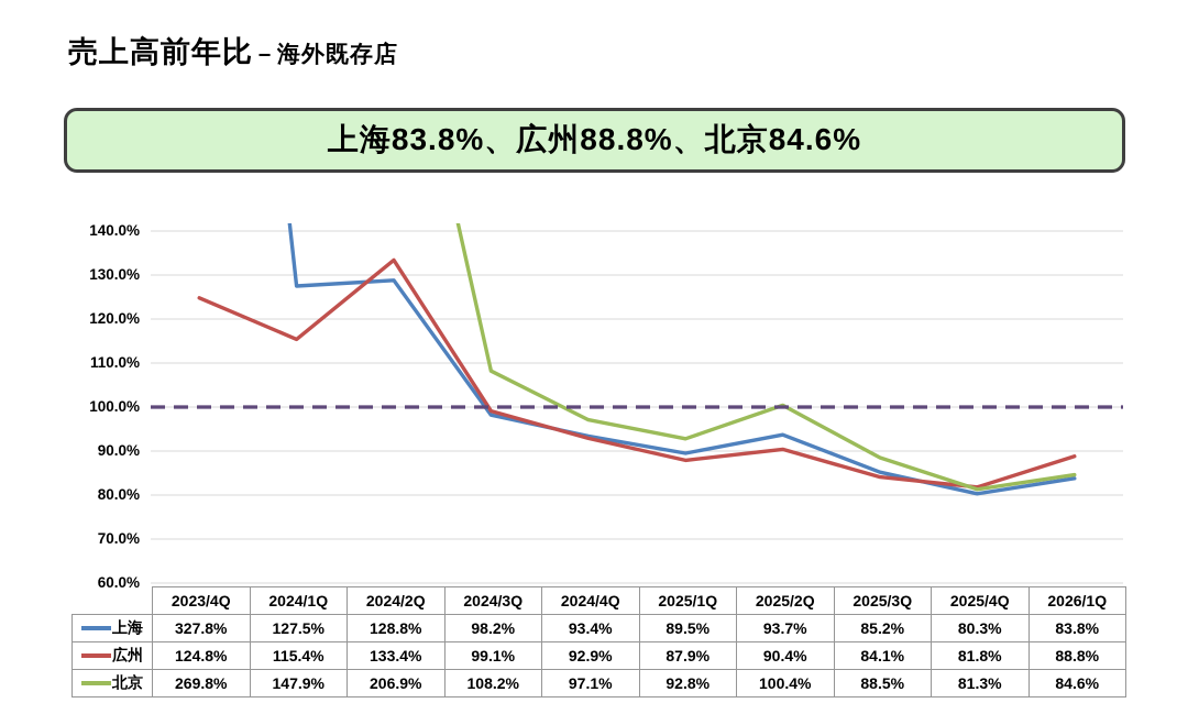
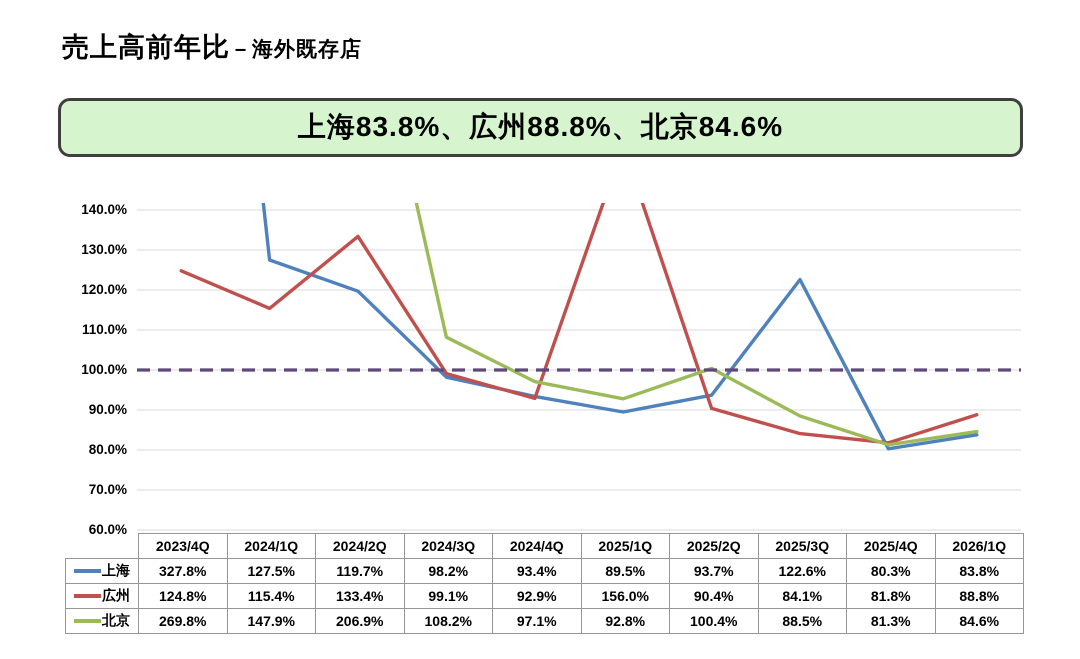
上海/2024/2Q: 128.8% -> 119.7%
広州/2025/1Q: 87.9% -> 156.0%
上海/2025/3Q: 85.2% -> 122.6%
